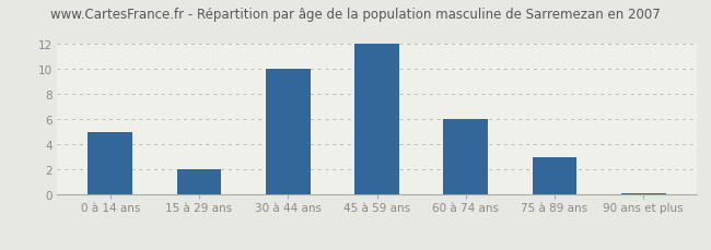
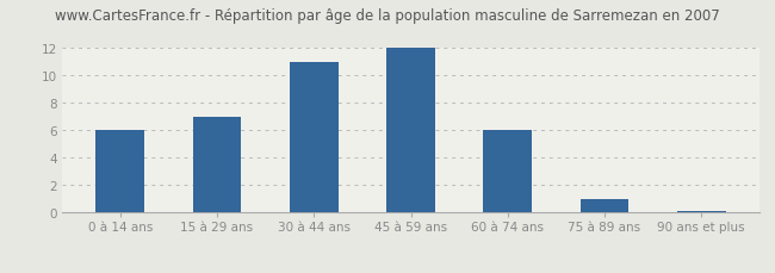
0 à 14 ans: 5.0 -> 6.0
15 à 29 ans: 2.0 -> 7.0
30 à 44 ans: 10.0 -> 11.0
75 à 89 ans: 3.0 -> 1.0
